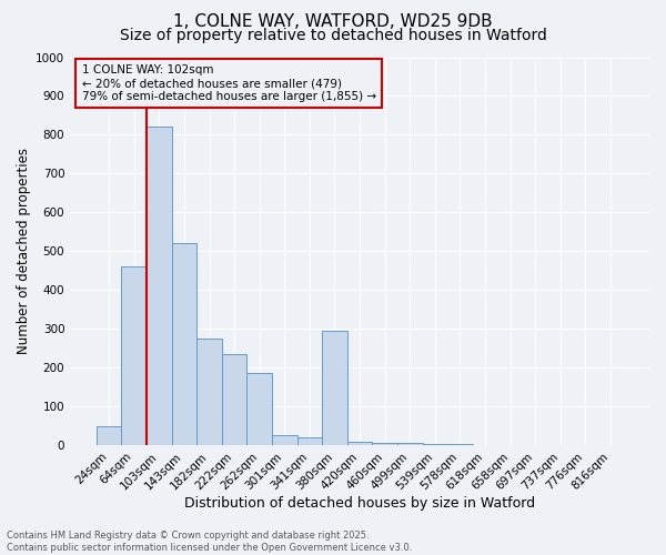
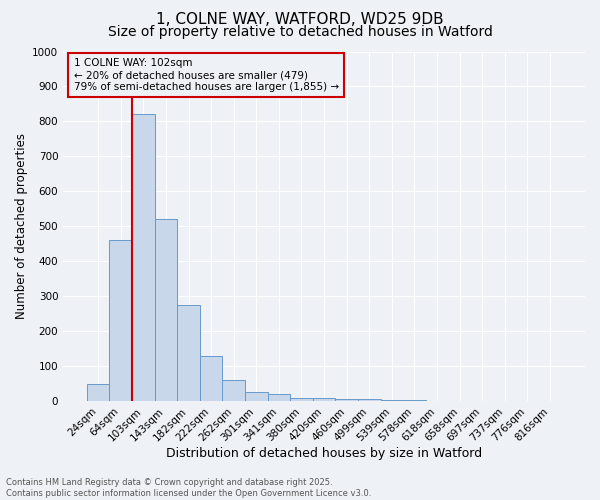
222sqm: 235 -> 130
262sqm: 185 -> 60
380sqm: 295 -> 10
